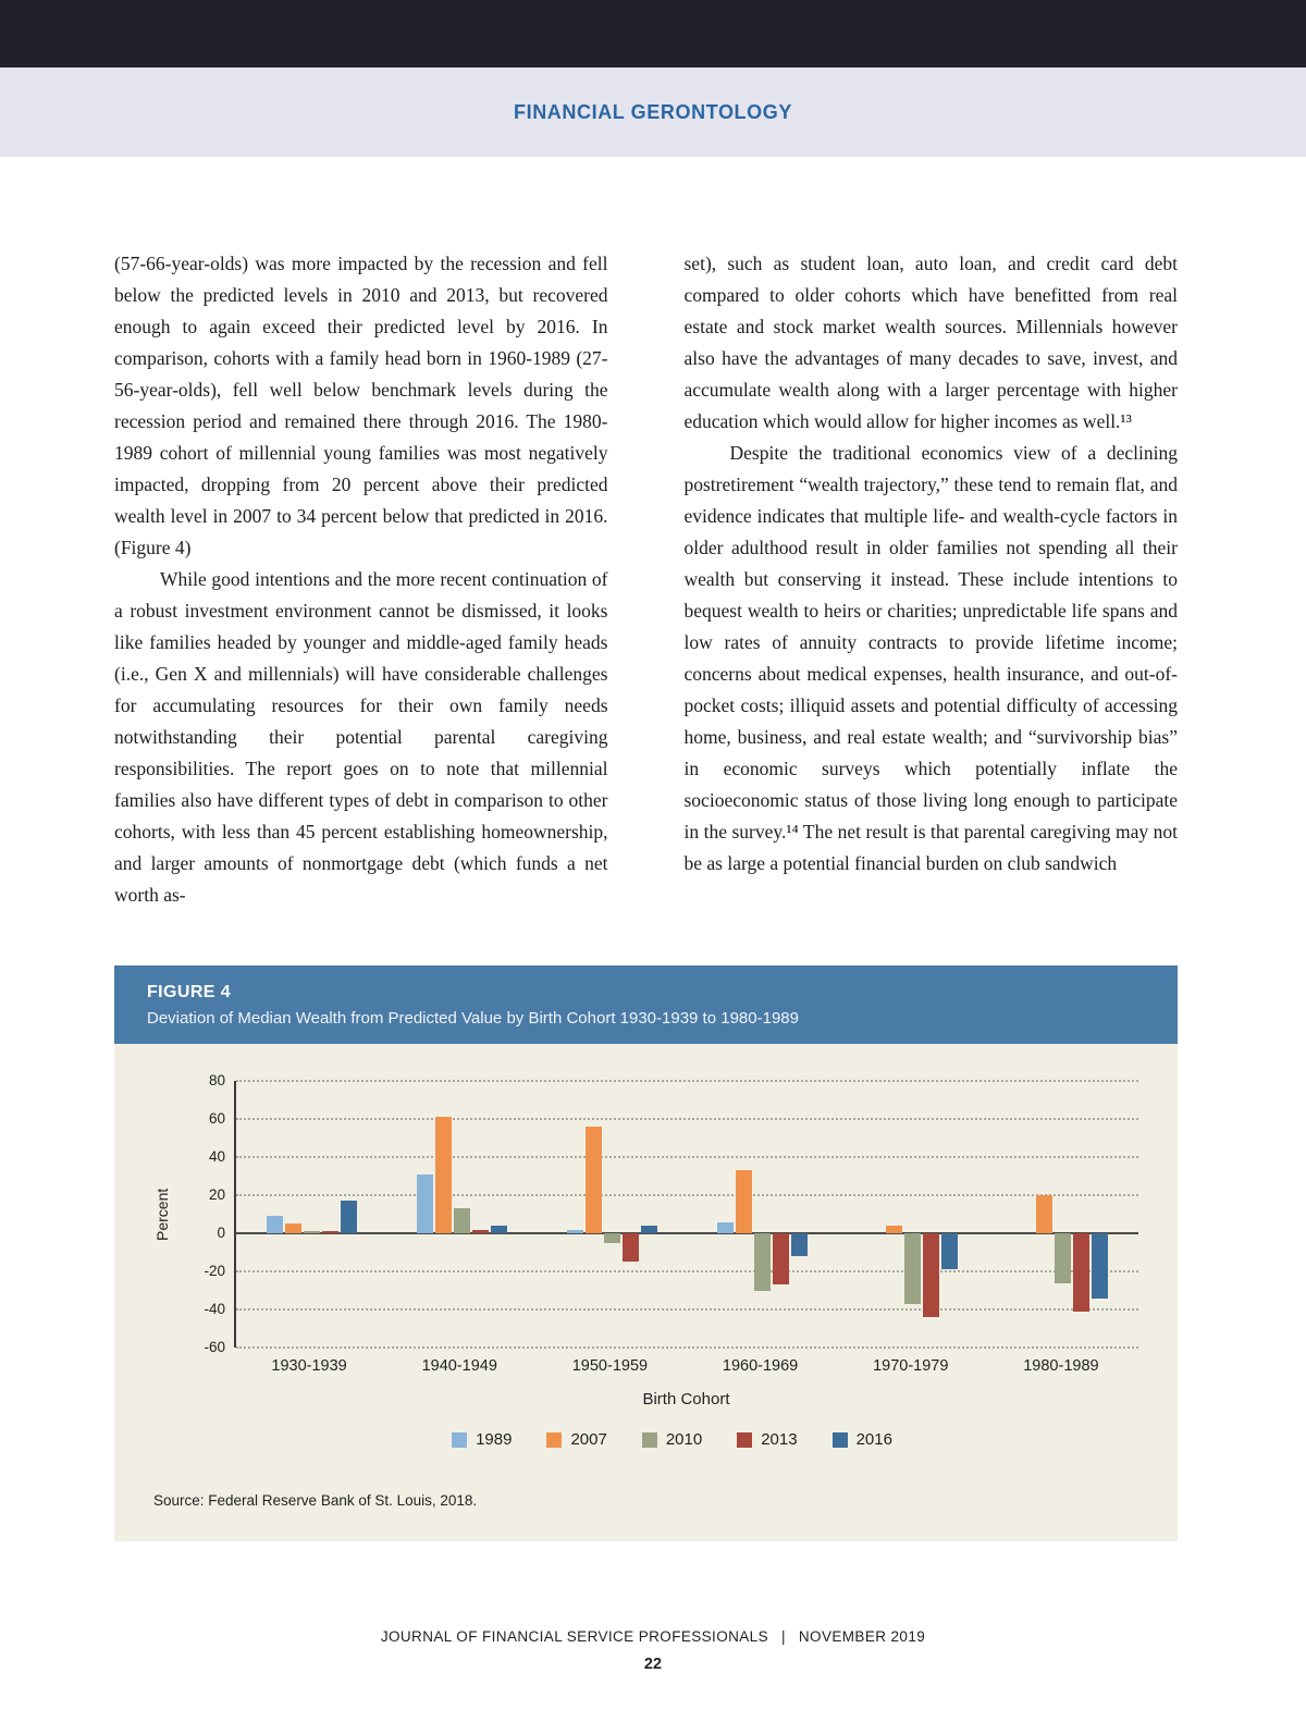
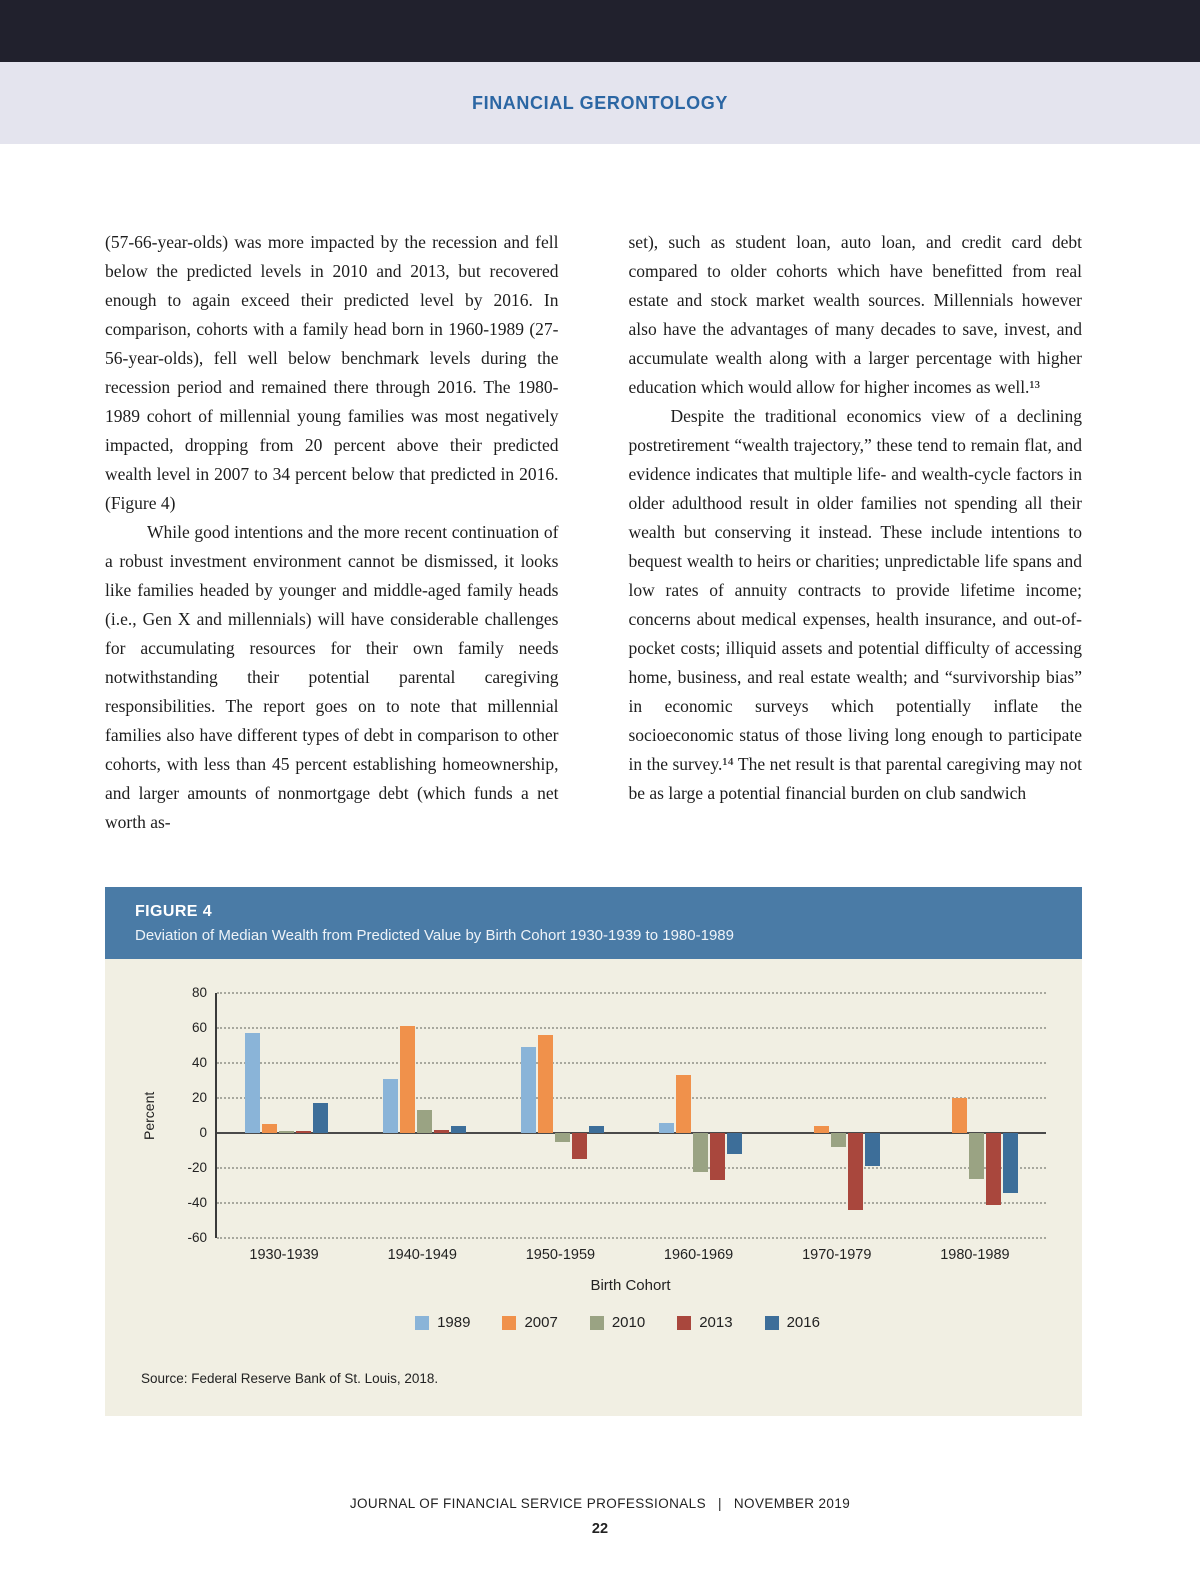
1989/1930-1939: 9 -> 57
1989/1950-1959: 2 -> 49
2010/1960-1969: -30 -> -22
2010/1970-1979: -37 -> -8
